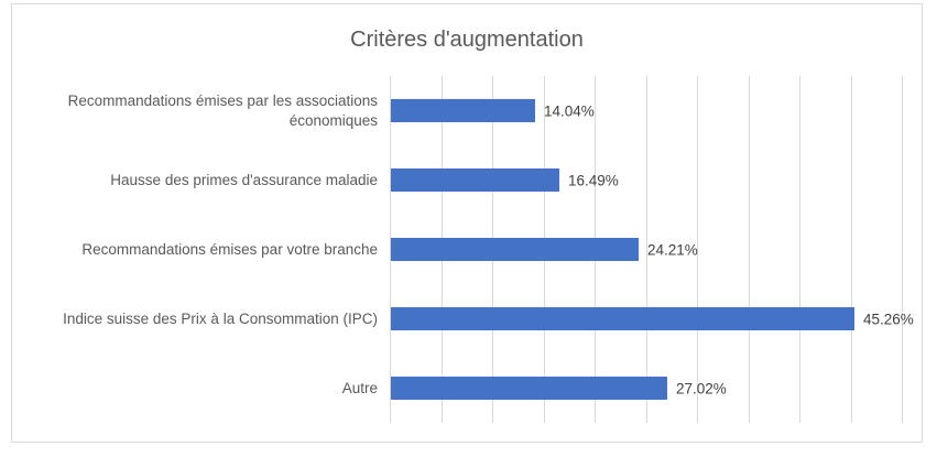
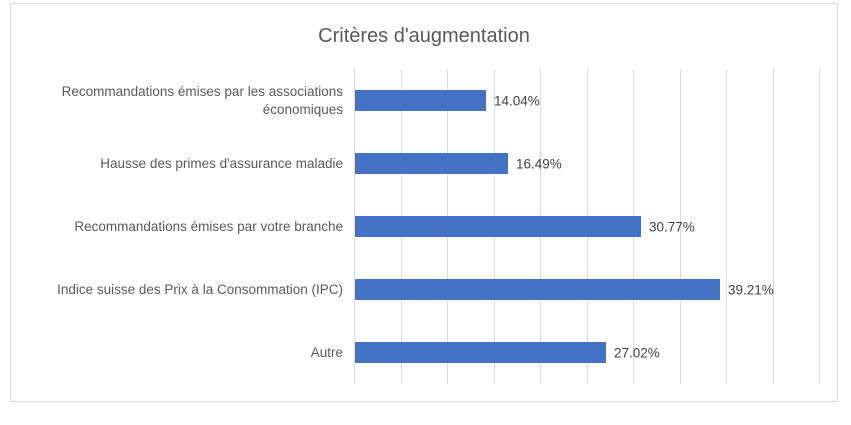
Recommandations émises par votre branche: 24.21% -> 30.77%
Indice suisse des Prix à la Consommation (IPC): 45.26% -> 39.21%
